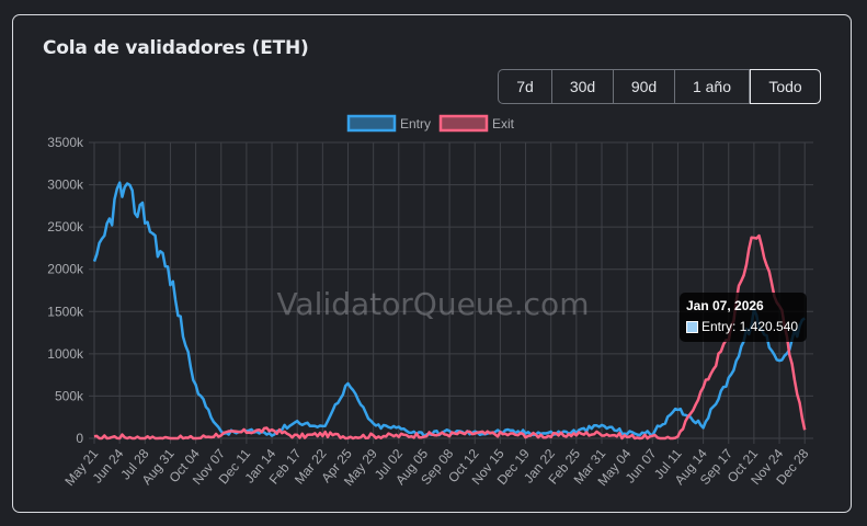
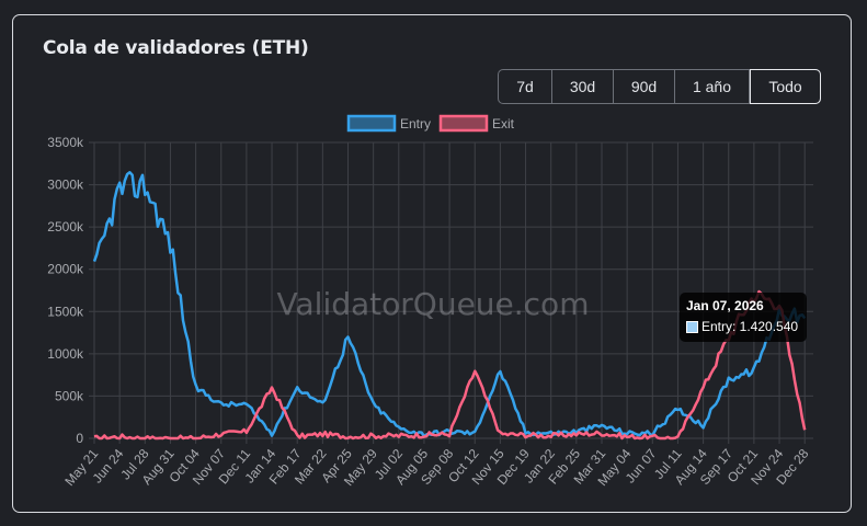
Entry/Jul 28: 2600k -> 3000k
Entry/Aug 31: 1900k -> 2300k
Entry/Nov 07: 100k -> 400k
Entry/Dec 11: 100k -> 400k
Exit/Jan 14: 100k -> 600k
Entry/Feb 17: 200k -> 600k
Entry/Mar 22: 100k -> 400k
Entry/Apr 25: 600k -> 1200k
Entry/May 29: 200k -> 400k
Exit/Oct 12: 100k -> 800k
Entry/Nov 15: 100k -> 800k
Entry/Oct 21: 1400k -> 800k
Exit/Oct 21: 2500k -> 1700k
Entry/Nov 24: 900k -> 1500k
